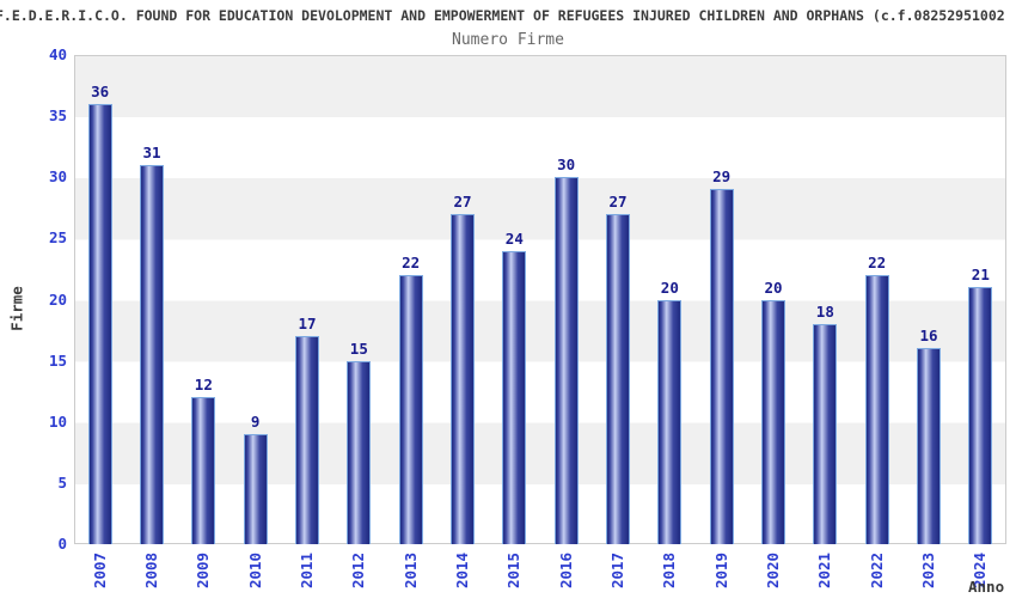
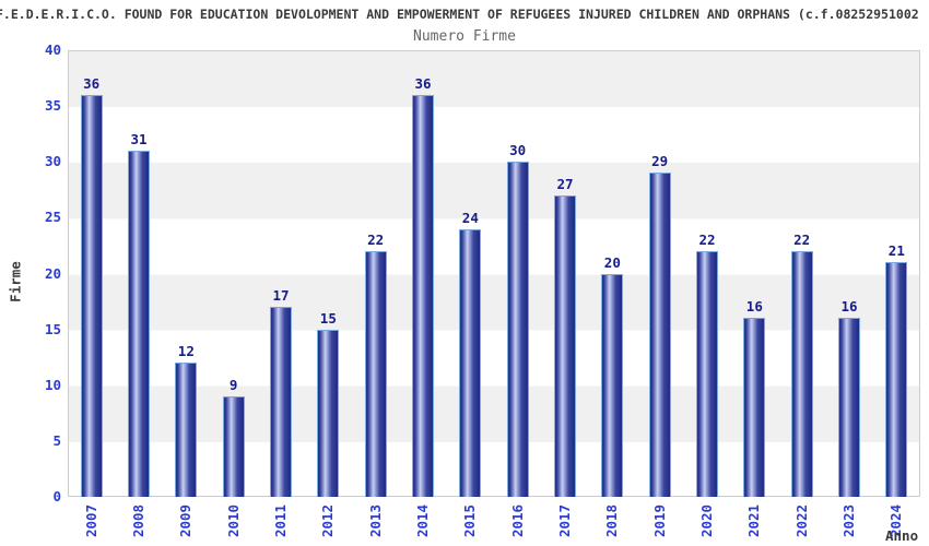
2014: 27 -> 36
2020: 20 -> 22
2021: 18 -> 16
